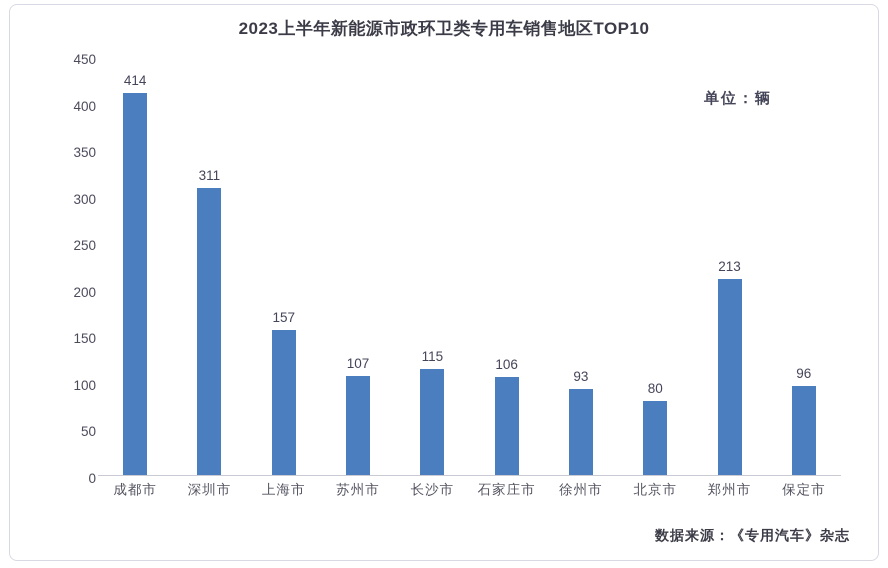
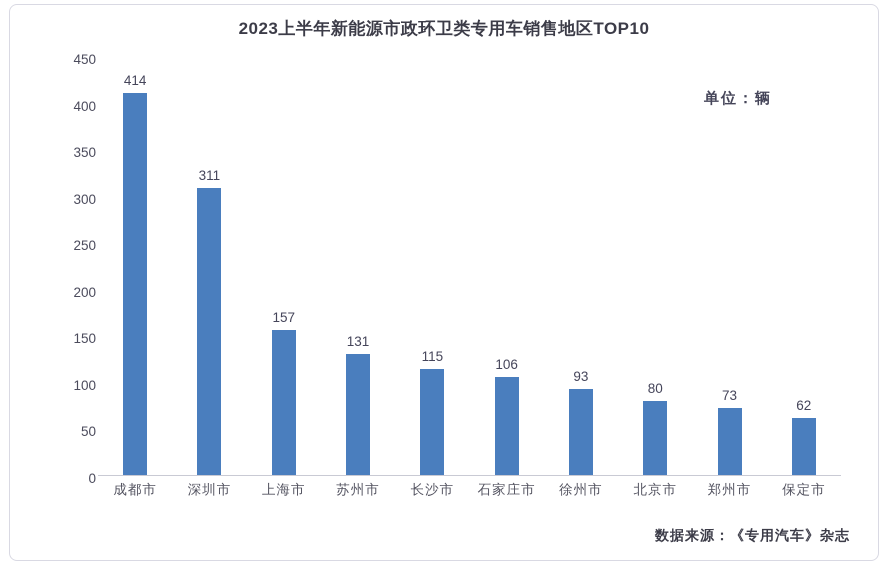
苏州市: 107 -> 131
郑州市: 213 -> 73
保定市: 96 -> 62
